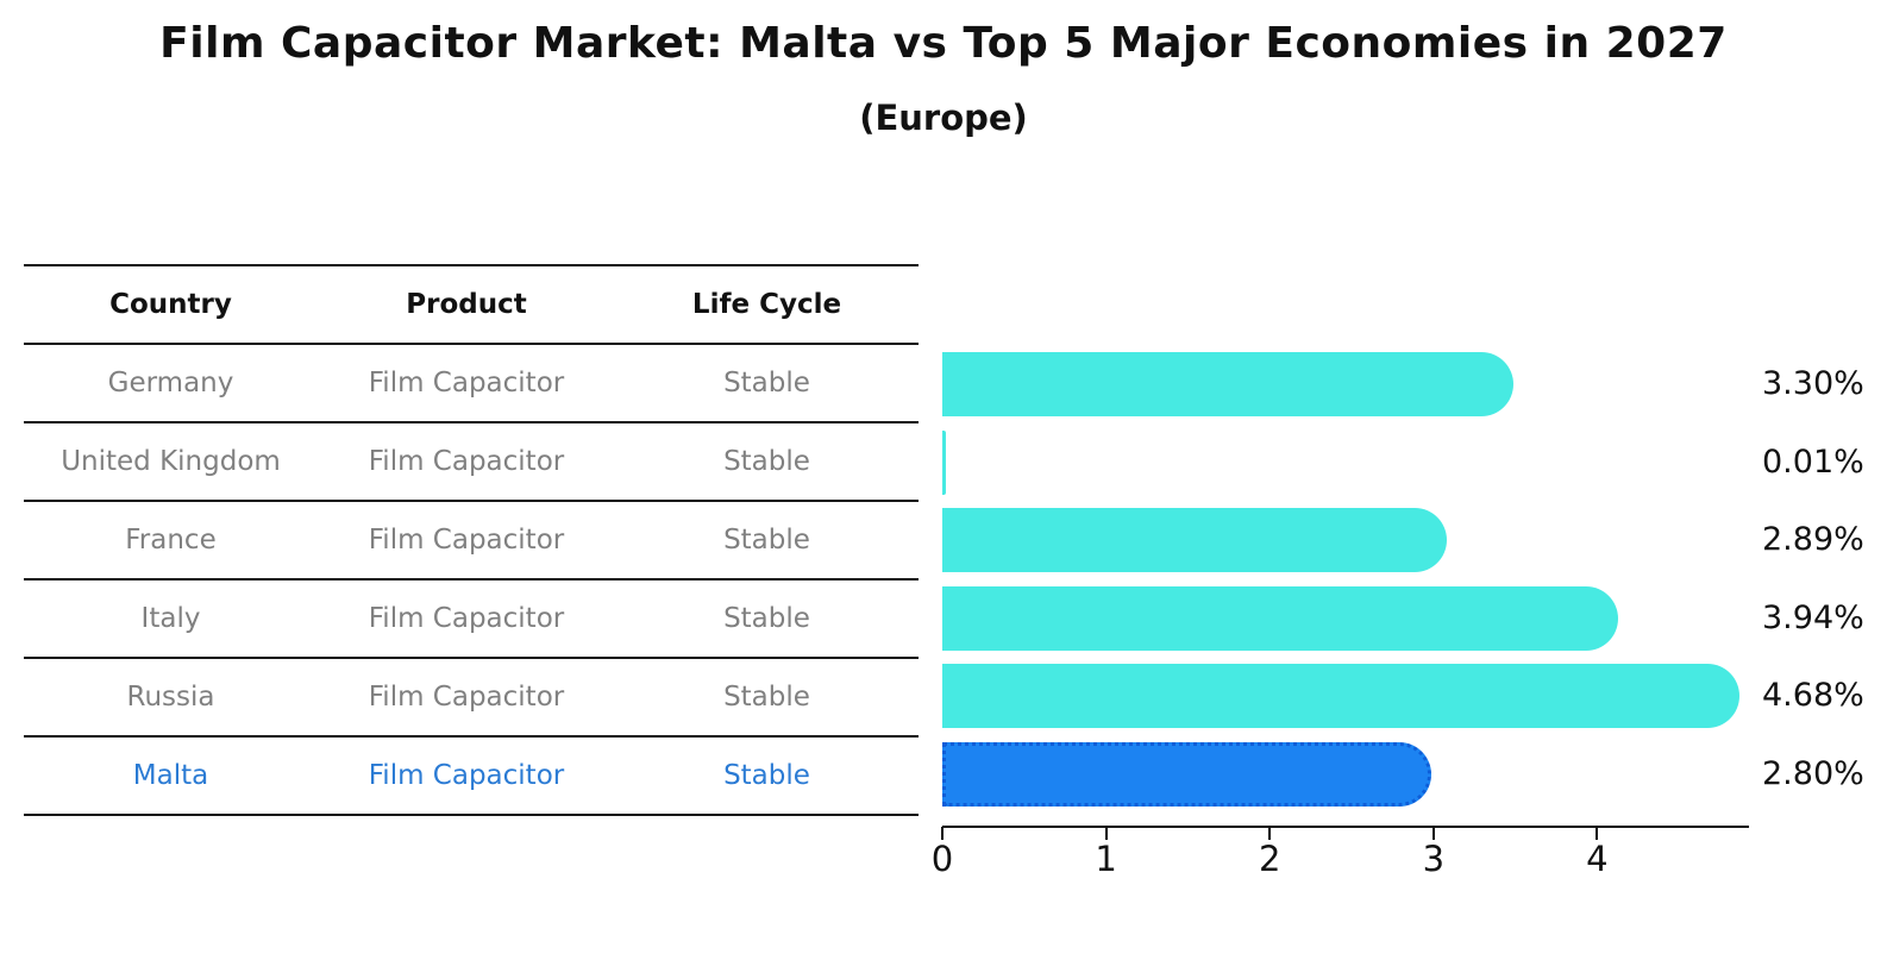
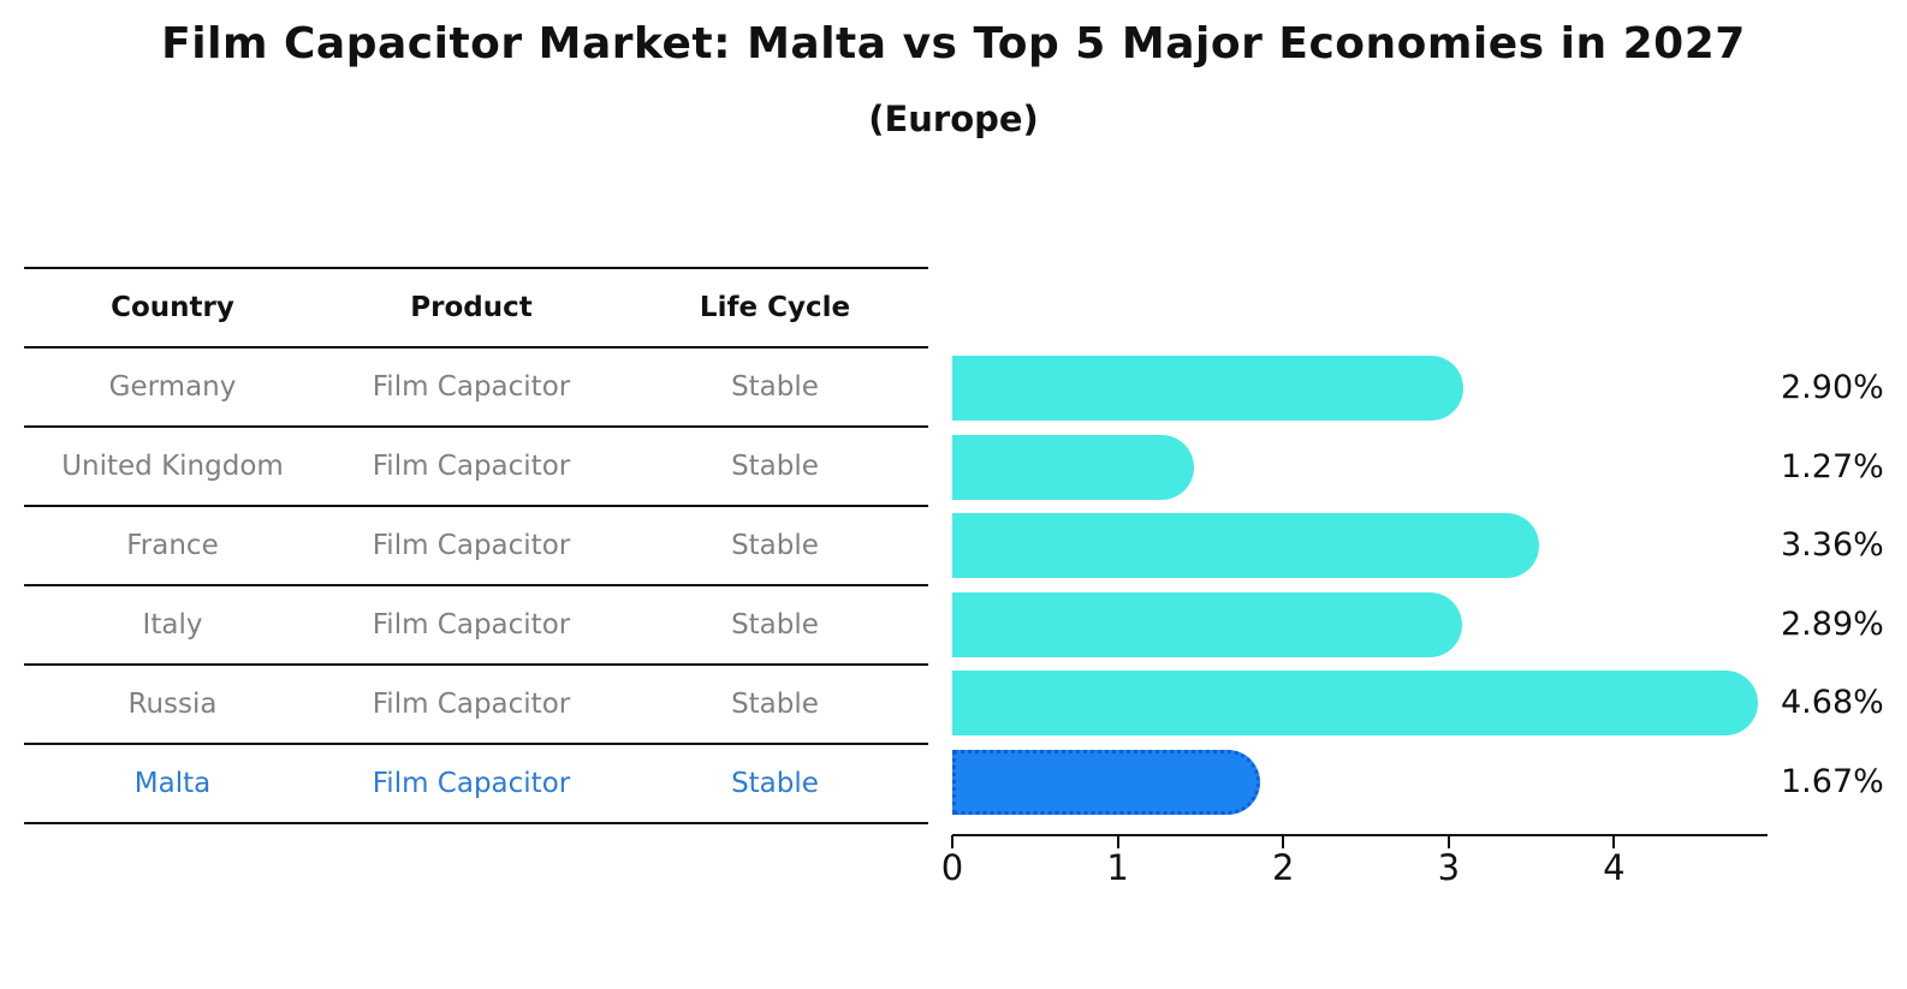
Germany: 3.30% -> 2.90%
United Kingdom: 0.01% -> 1.27%
France: 2.89% -> 3.36%
Italy: 3.94% -> 2.89%
Malta: 2.80% -> 1.67%
